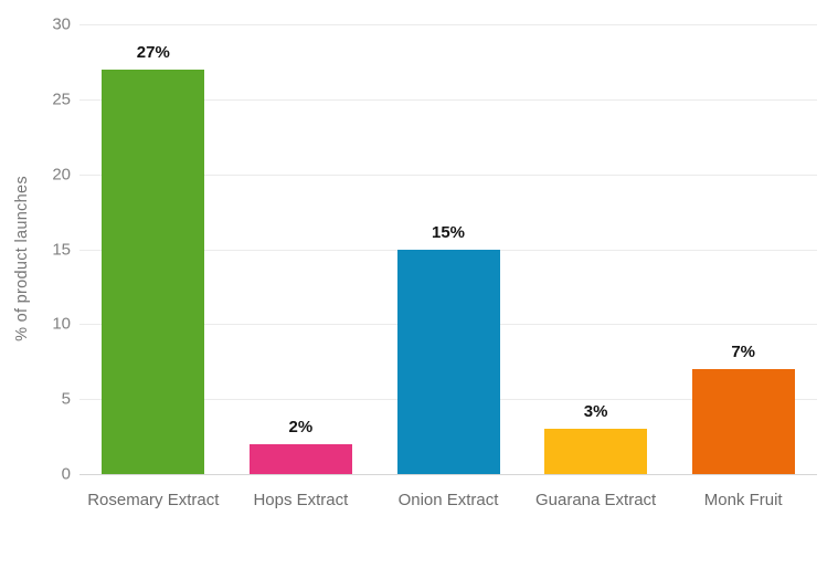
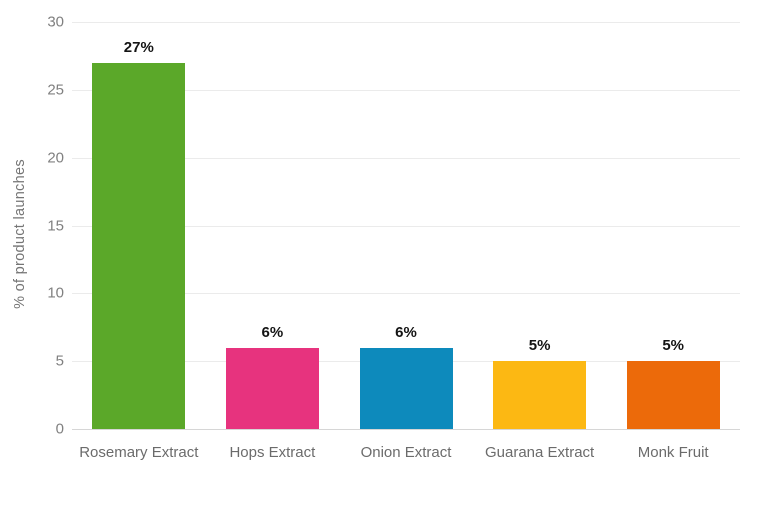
Hops Extract: 2% -> 6%
Onion Extract: 15% -> 6%
Guarana Extract: 3% -> 5%
Monk Fruit: 7% -> 5%
